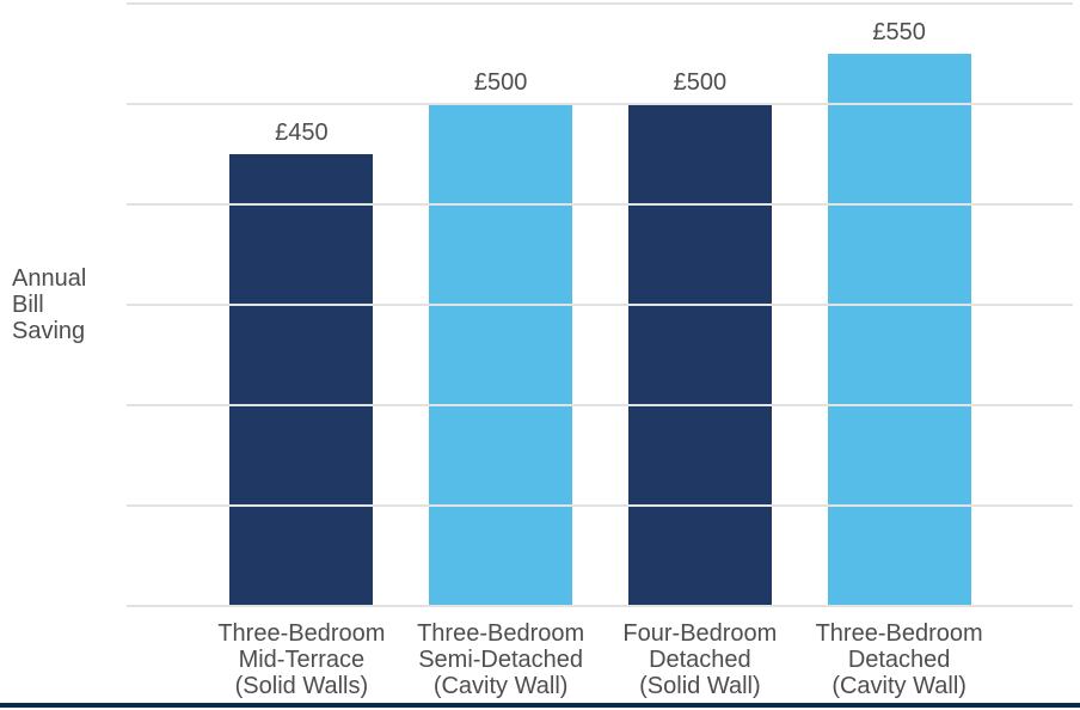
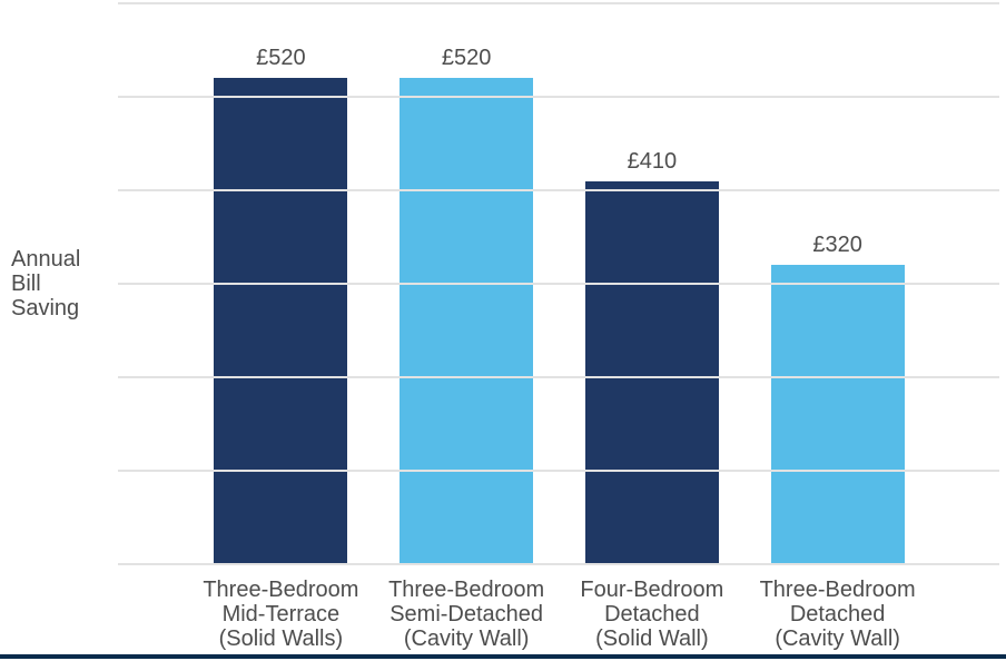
Three-Bedroom Mid-Terrace (Solid Walls): £450 -> £520
Three-Bedroom Semi-Detached (Cavity Wall): £500 -> £520
Four-Bedroom Detached (Solid Wall): £500 -> £410
Three-Bedroom Detached (Cavity Wall): £550 -> £320
